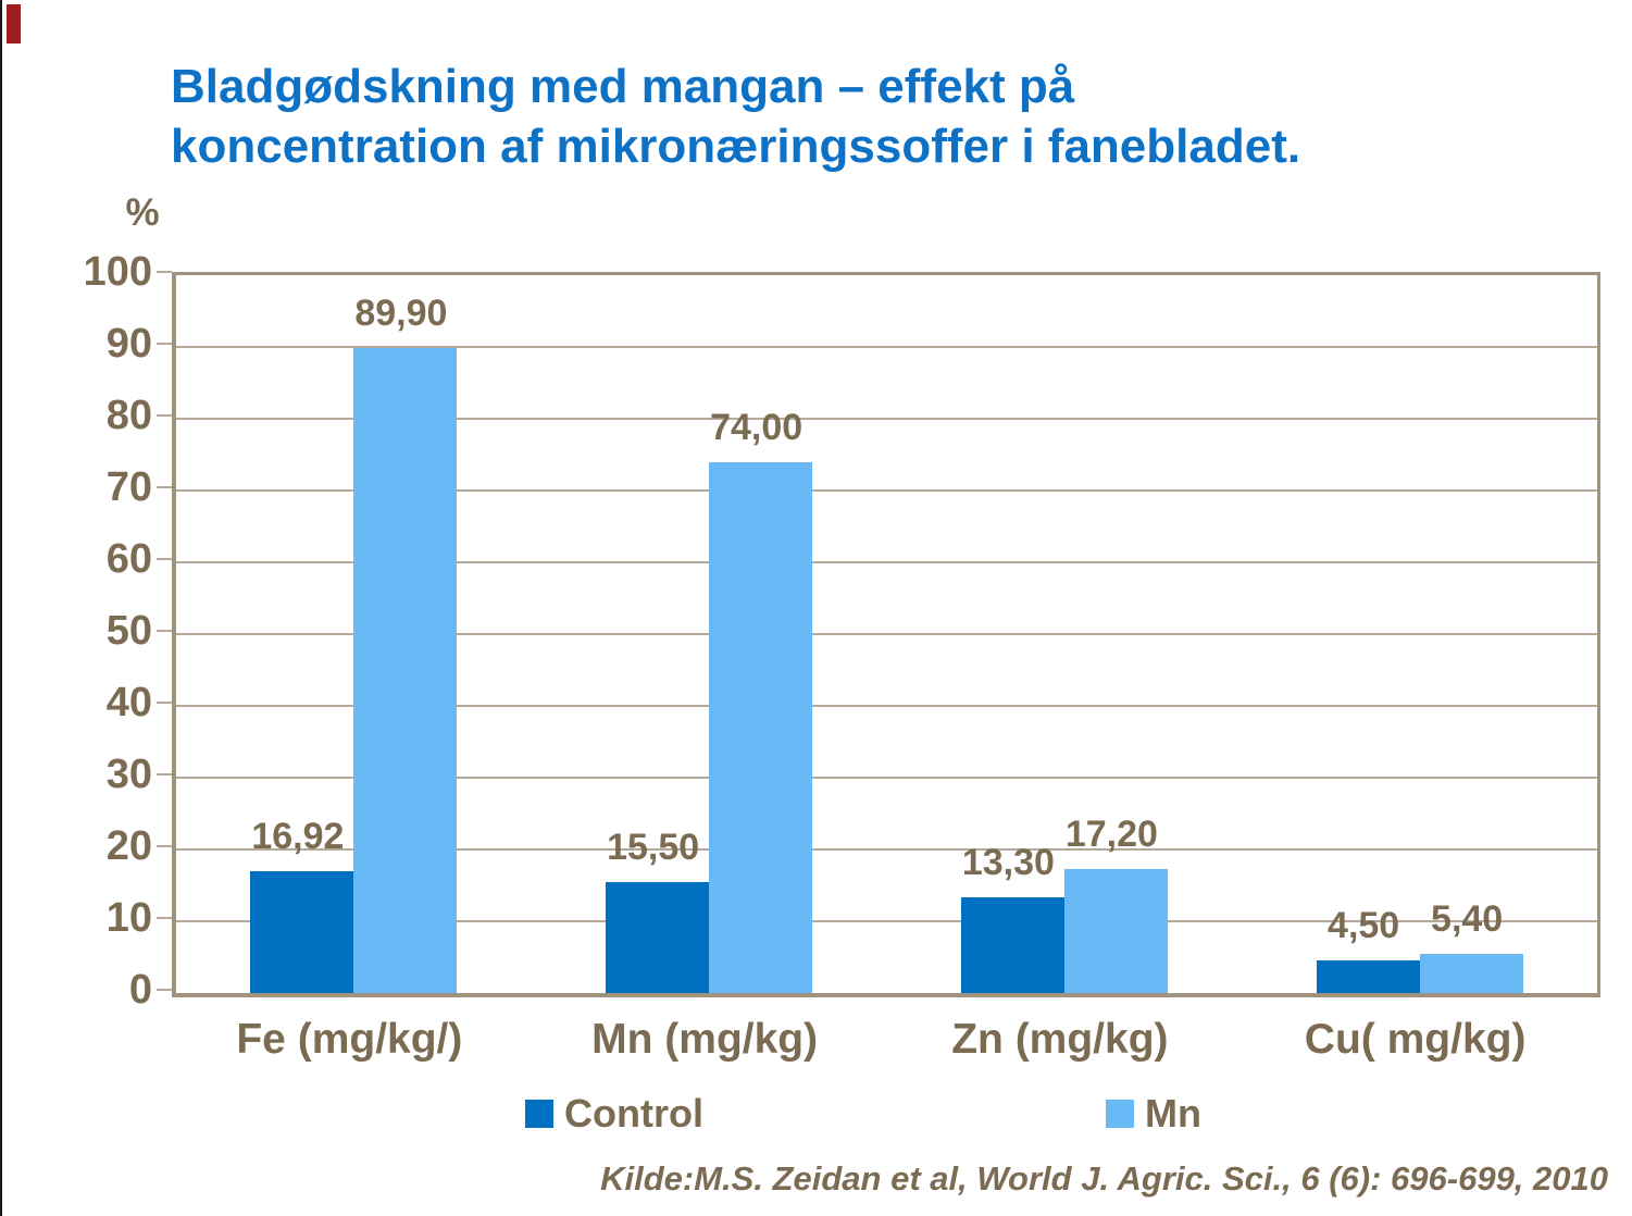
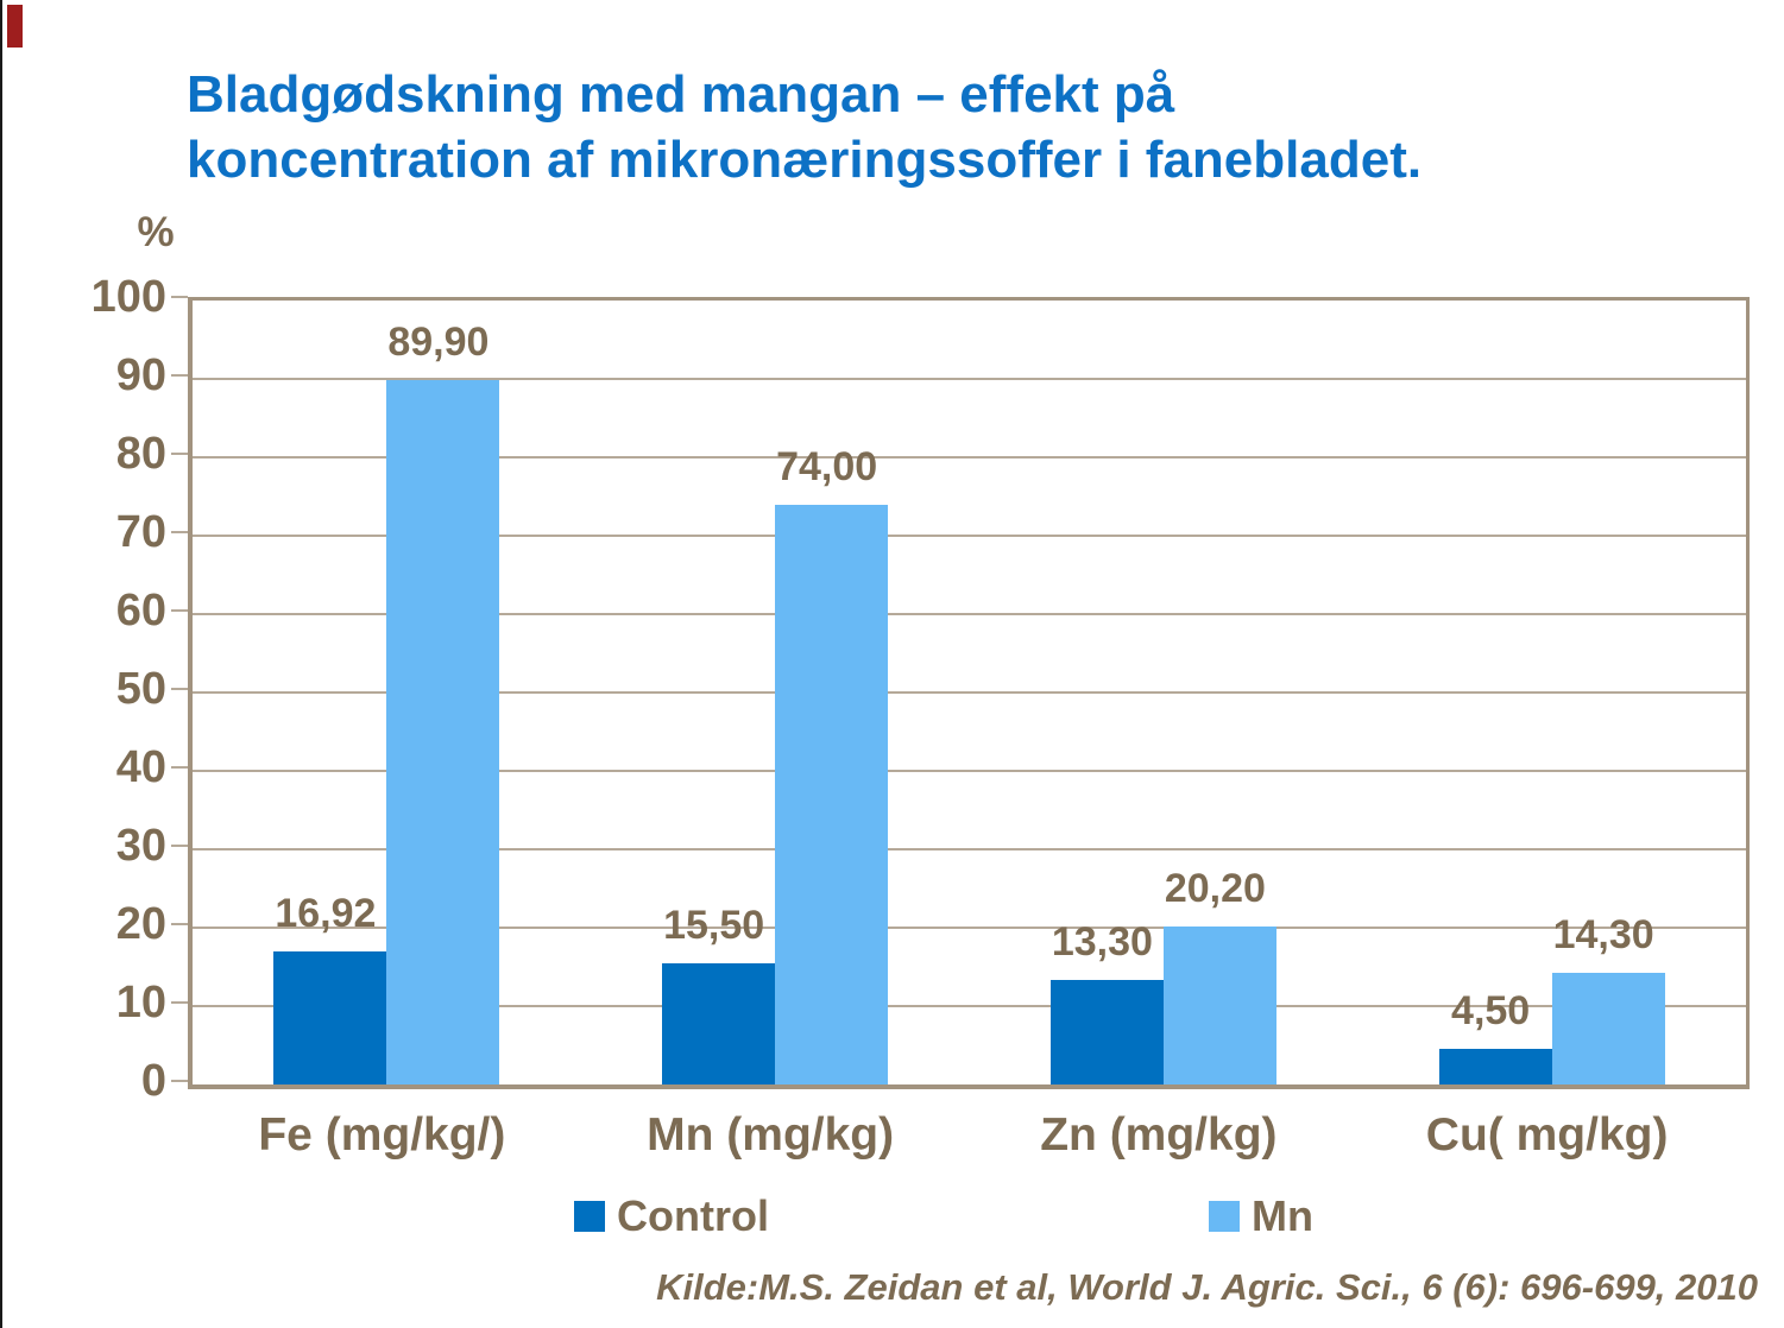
Mn/Zn (mg/kg): 17,20 -> 20,20
Mn/Cu( mg/kg): 5,40 -> 14,30
